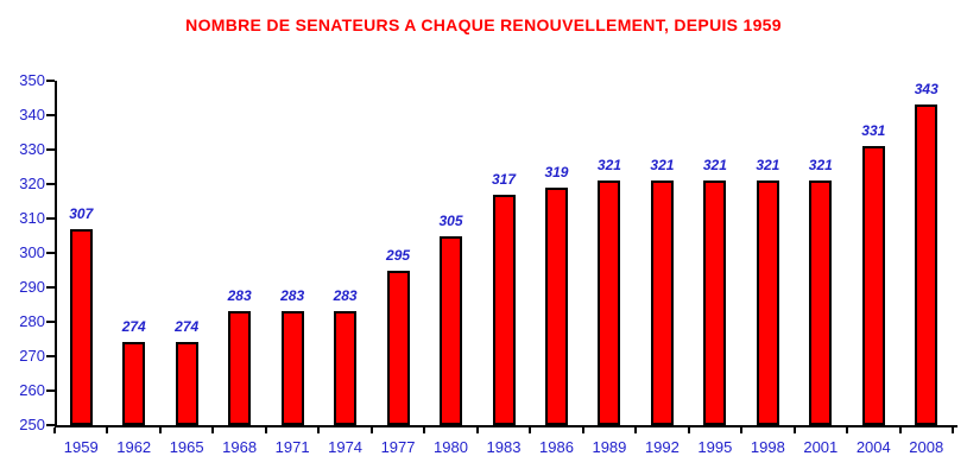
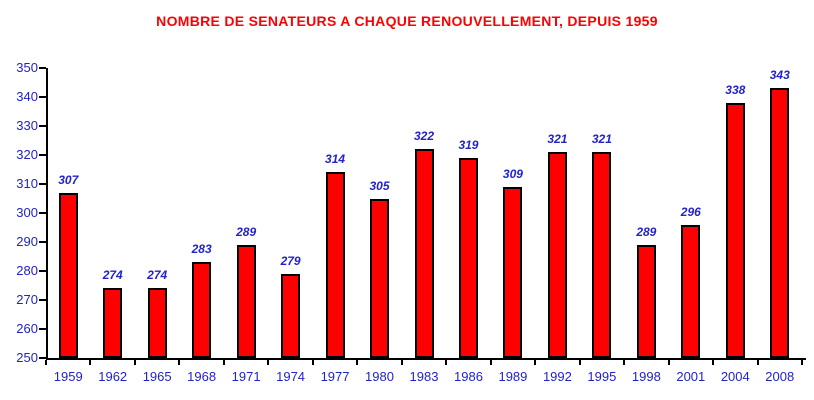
1971: 283 -> 289
1974: 283 -> 279
1977: 295 -> 314
1983: 317 -> 322
1989: 321 -> 309
1998: 321 -> 289
2001: 321 -> 296
2004: 331 -> 338
